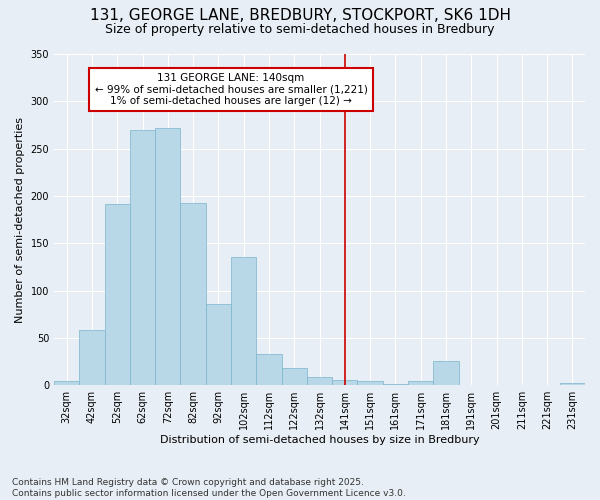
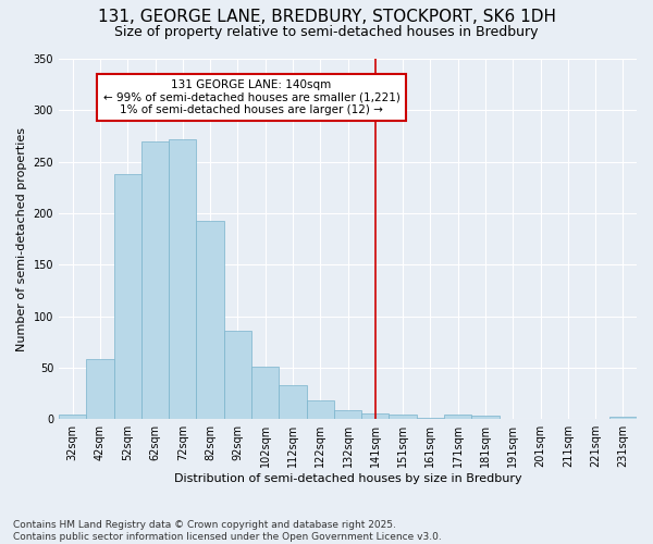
52sqm: 192 -> 238
102sqm: 136 -> 51
181sqm: 26 -> 3
